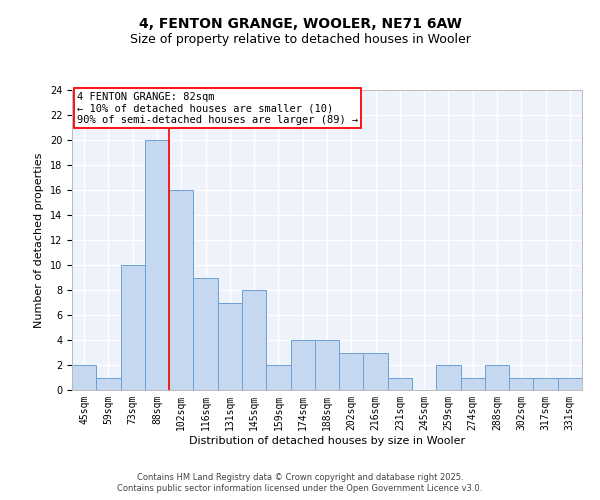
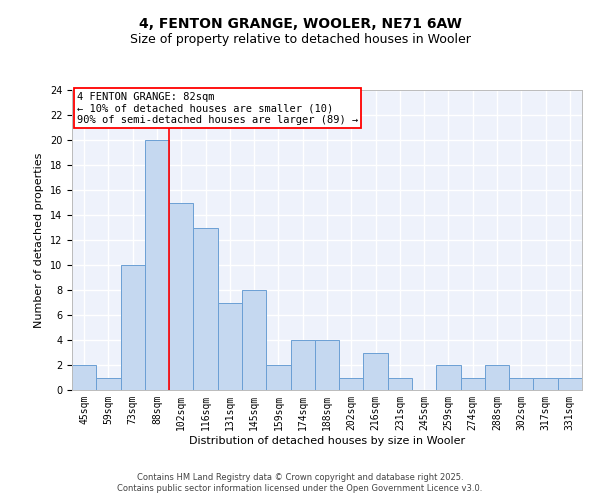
102sqm: 16 -> 15
116sqm: 9 -> 13
202sqm: 3 -> 1
